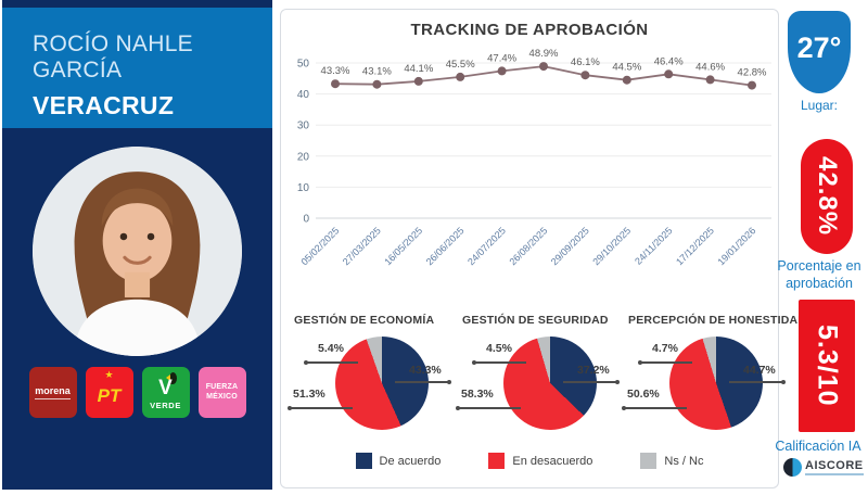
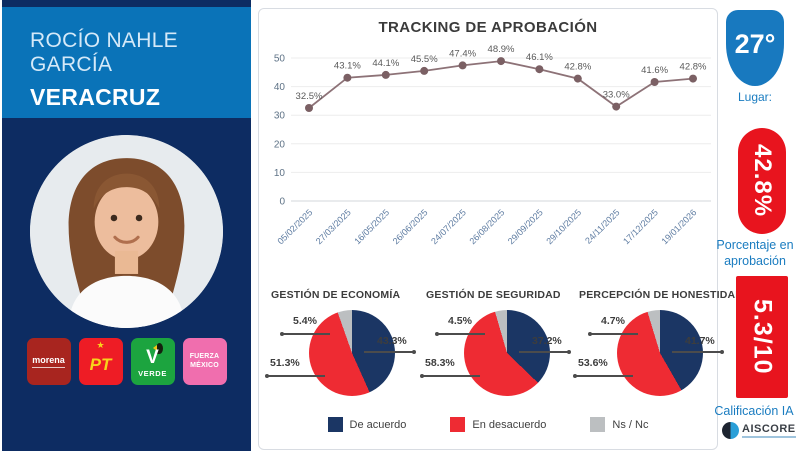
TRACKING DE APROBACIÓN/05/02/2025: 43.3% -> 32.5%
TRACKING DE APROBACIÓN/29/10/2025: 44.5% -> 42.8%
TRACKING DE APROBACIÓN/24/11/2025: 46.4% -> 33.0%
TRACKING DE APROBACIÓN/17/12/2025: 44.6% -> 41.6%
PERCEPCIÓN DE HONESTIDAD/De acuerdo: 44.7% -> 41.7%
PERCEPCIÓN DE HONESTIDAD/En desacuerdo: 50.6% -> 53.6%
